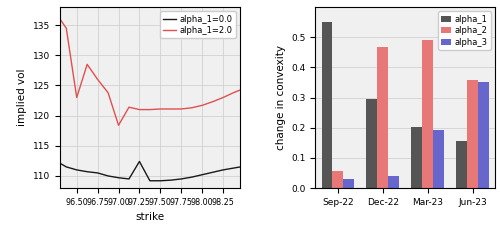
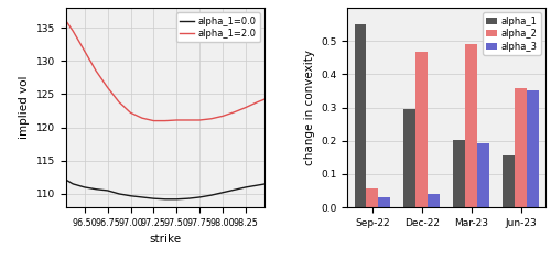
alpha_1=2.0/96.50: 123.0 -> 131.5
alpha_1=2.0/97.00: 118.4 -> 122.2
alpha_1=0.0/97.25: 112.4 -> 109.3
